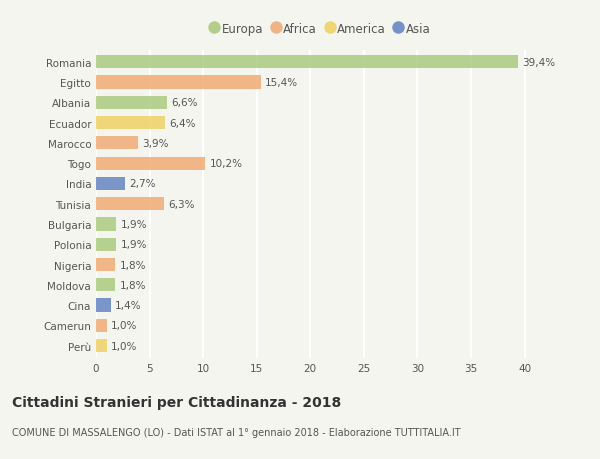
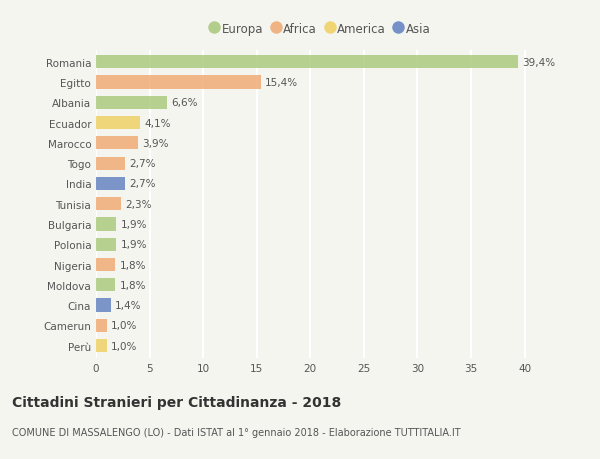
Ecuador: 6,4% -> 4,1%
Togo: 10,2% -> 2,7%
Tunisia: 6,3% -> 2,3%
